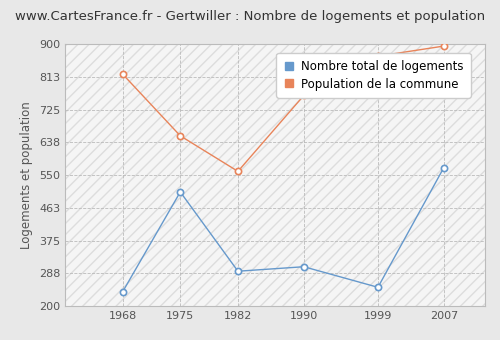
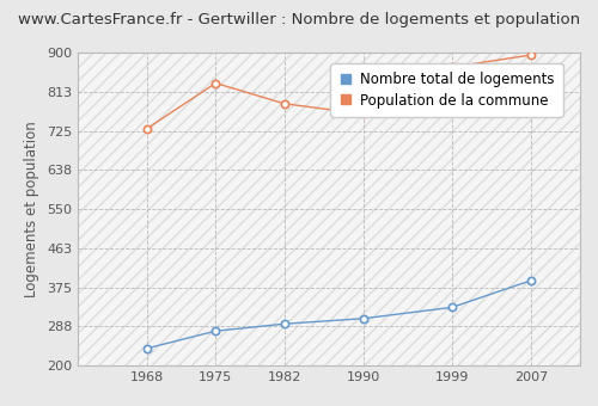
Population de la commune/1968: 820 -> 730
Nombre total de logements/1975: 505 -> 277
Population de la commune/1975: 655 -> 832
Population de la commune/1982: 560 -> 786
Nombre total de logements/1999: 250 -> 330
Nombre total de logements/2007: 570 -> 390
